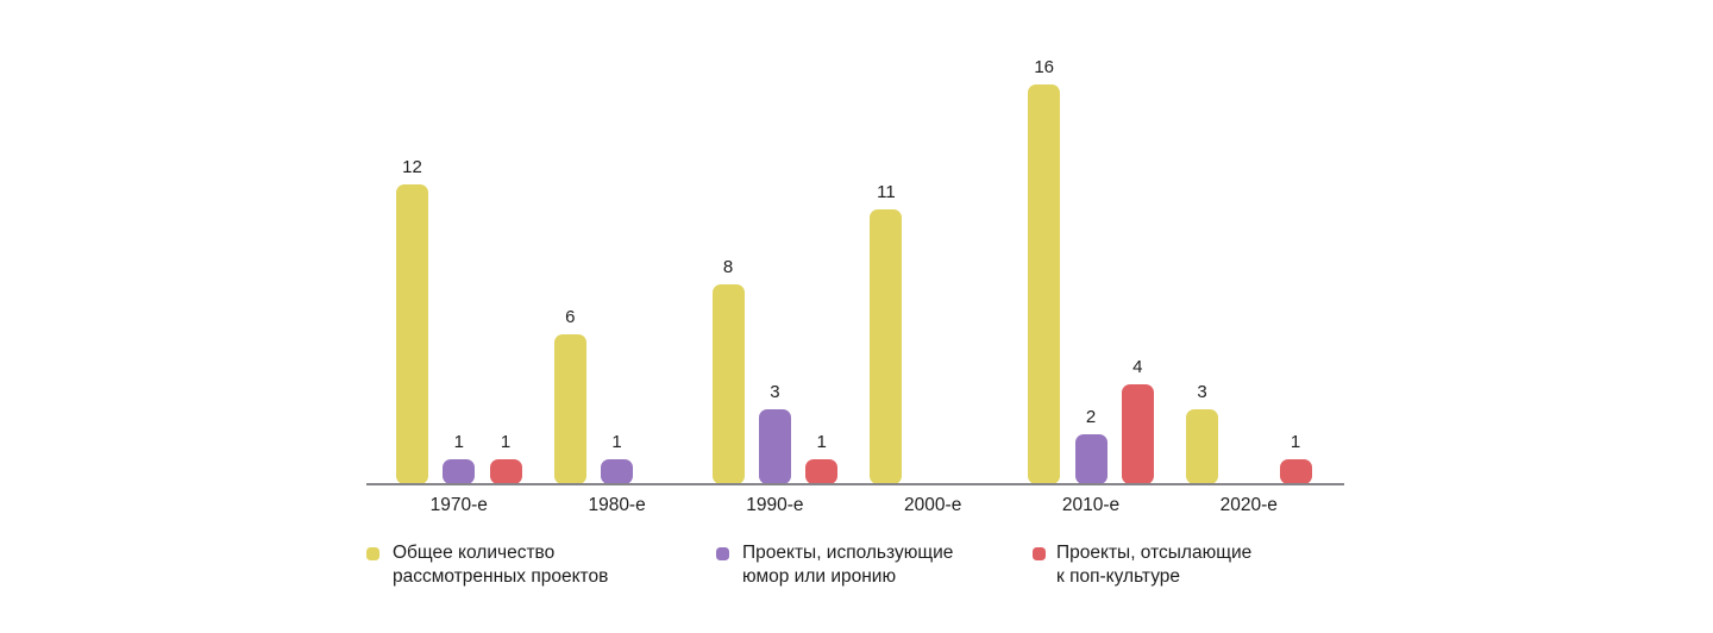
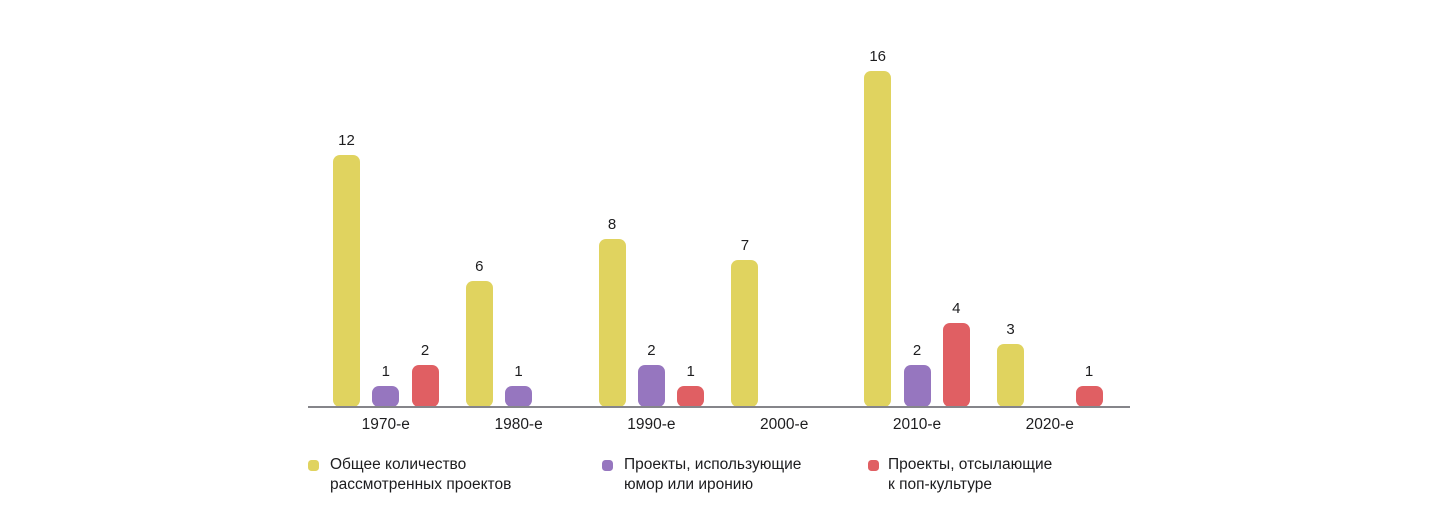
Проекты, отсылающие к поп-культуре/1970-е: 1 -> 2
Проекты, использующие юмор или иронию/1990-е: 3 -> 2
Общее количество рассмотренных проектов/2000-е: 11 -> 7
